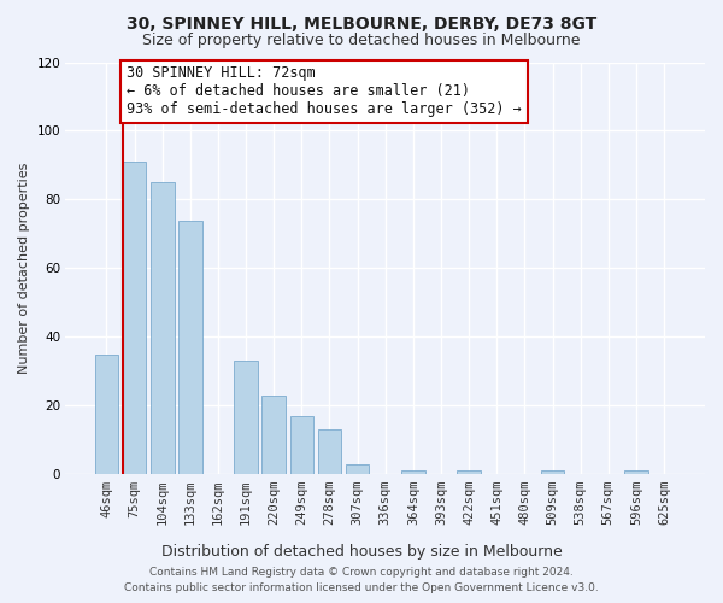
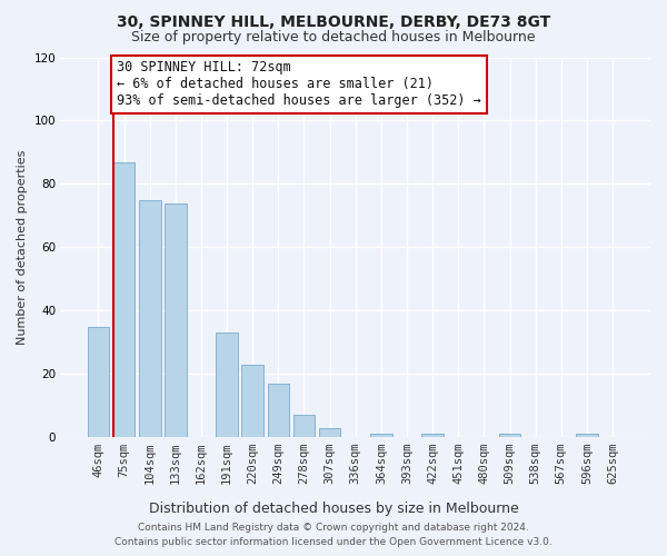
75sqm: 91 -> 87
104sqm: 85 -> 75
278sqm: 13 -> 7
